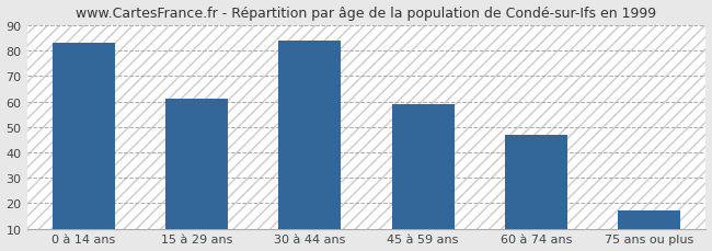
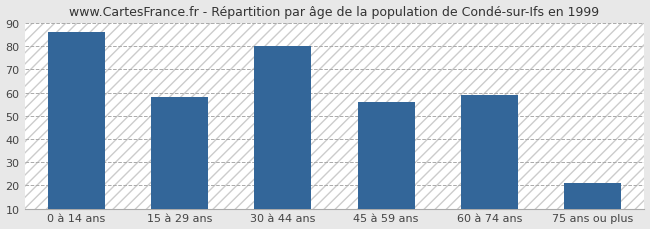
0 à 14 ans: 83 -> 86
15 à 29 ans: 61 -> 58
30 à 44 ans: 84 -> 80
45 à 59 ans: 59 -> 56
60 à 74 ans: 47 -> 59
75 ans ou plus: 17 -> 21
